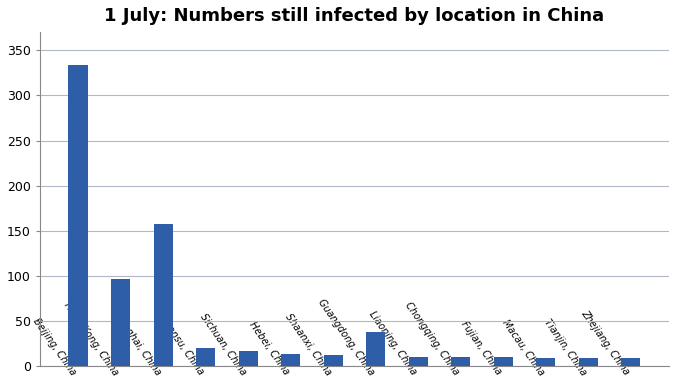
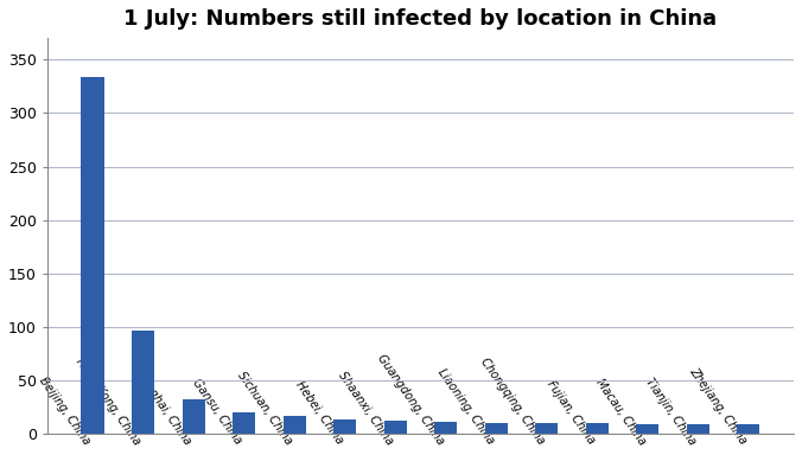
Shanghai, China: 158 -> 33
Guangdong, China: 38 -> 12
